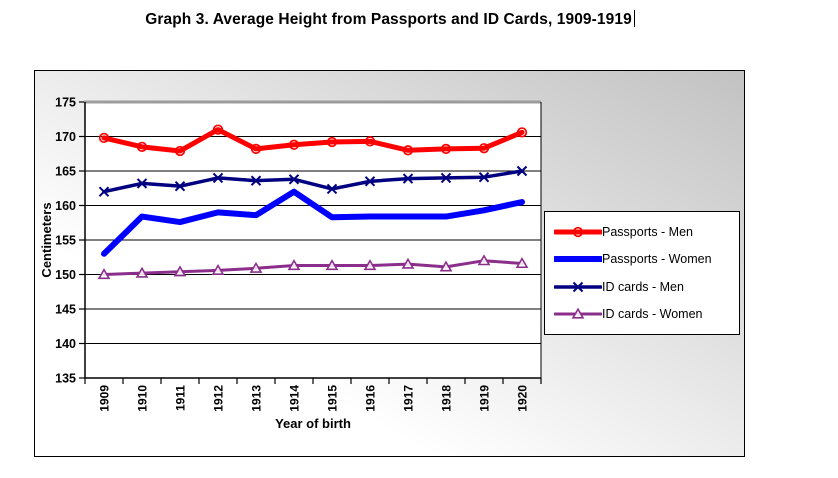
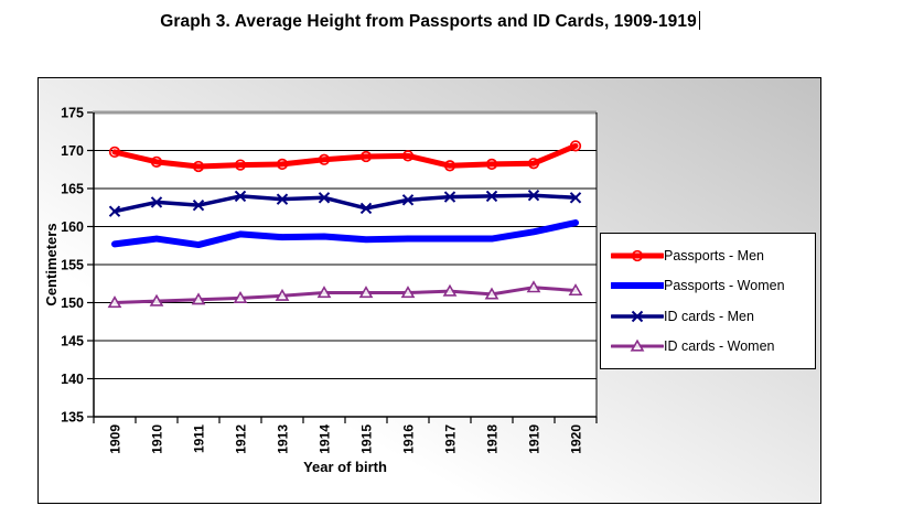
Passports - Women/1909: 153 -> 158
Passports - Men/1912: 171 -> 168
Passports - Women/1914: 162 -> 159
ID cards - Men/1920: 165 -> 164
